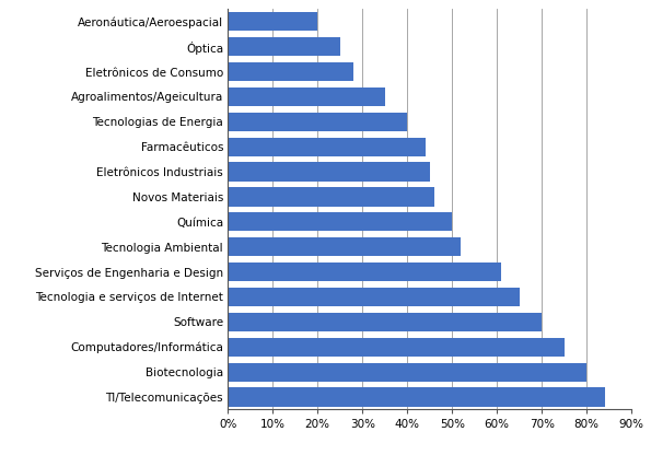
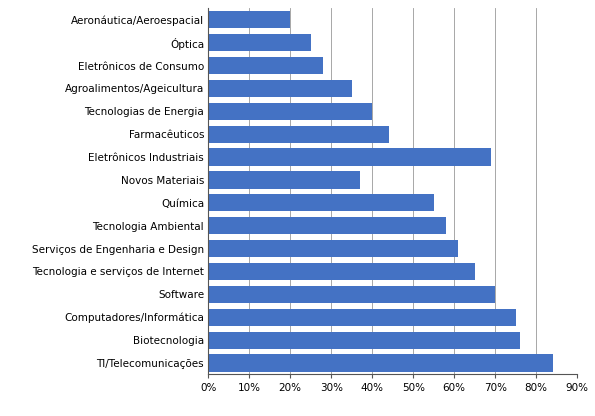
Eletrônicos Industriais: 45% -> 69%
Novos Materiais: 46% -> 37%
Química: 50% -> 55%
Tecnologia Ambiental: 52% -> 58%
Biotecnologia: 80% -> 76%
